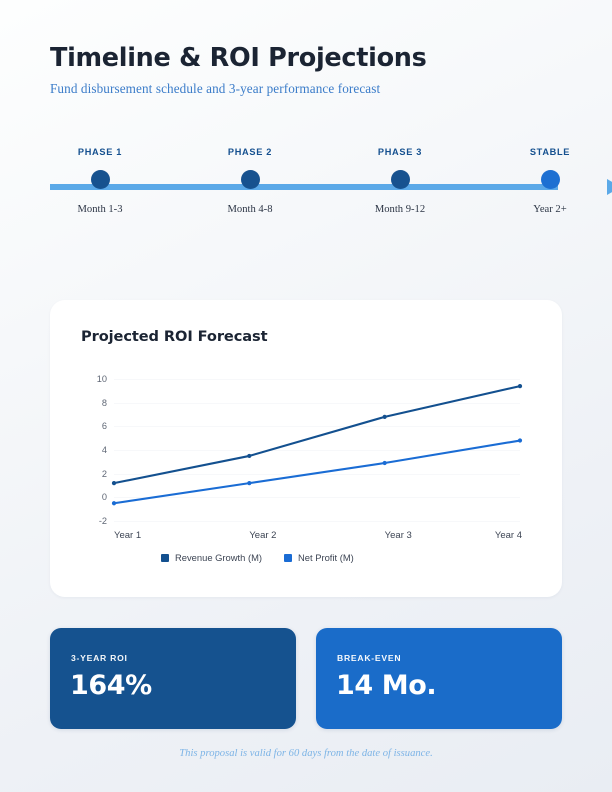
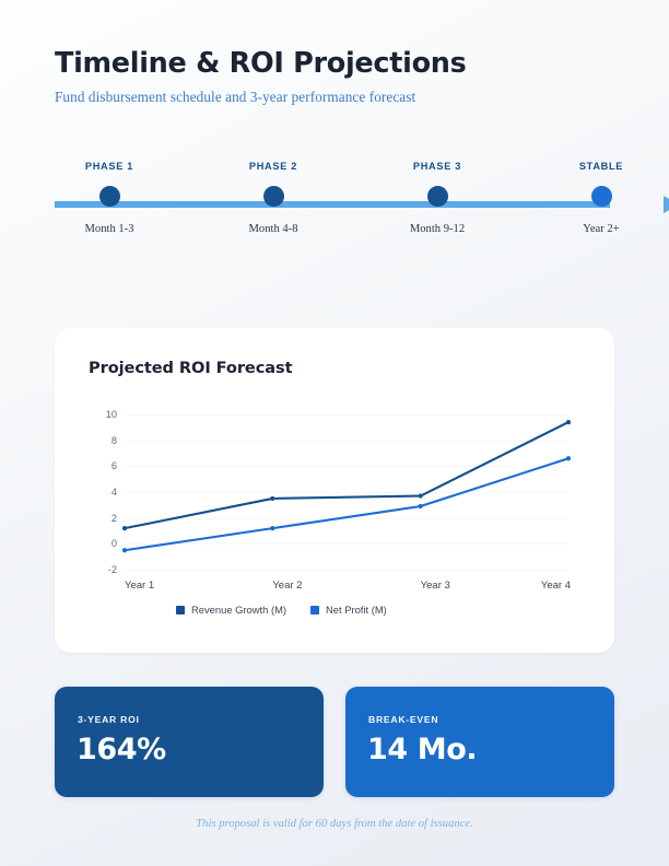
Revenue Growth (M)/Year 3: 6.8 -> 3.7
Net Profit (M)/Year 4: 4.8 -> 6.6
